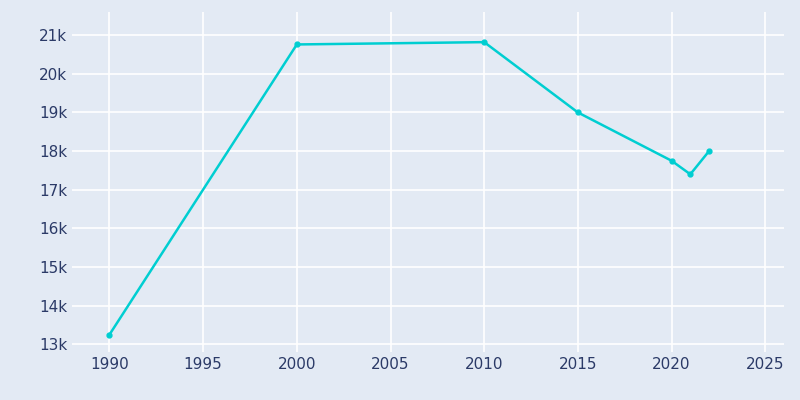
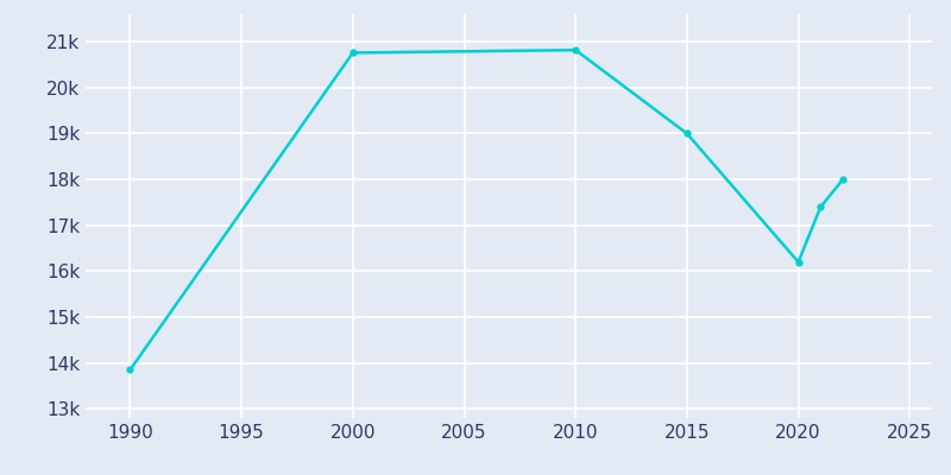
1990: 13.25k -> 13.85k
2020: 17.75k -> 16.20k
